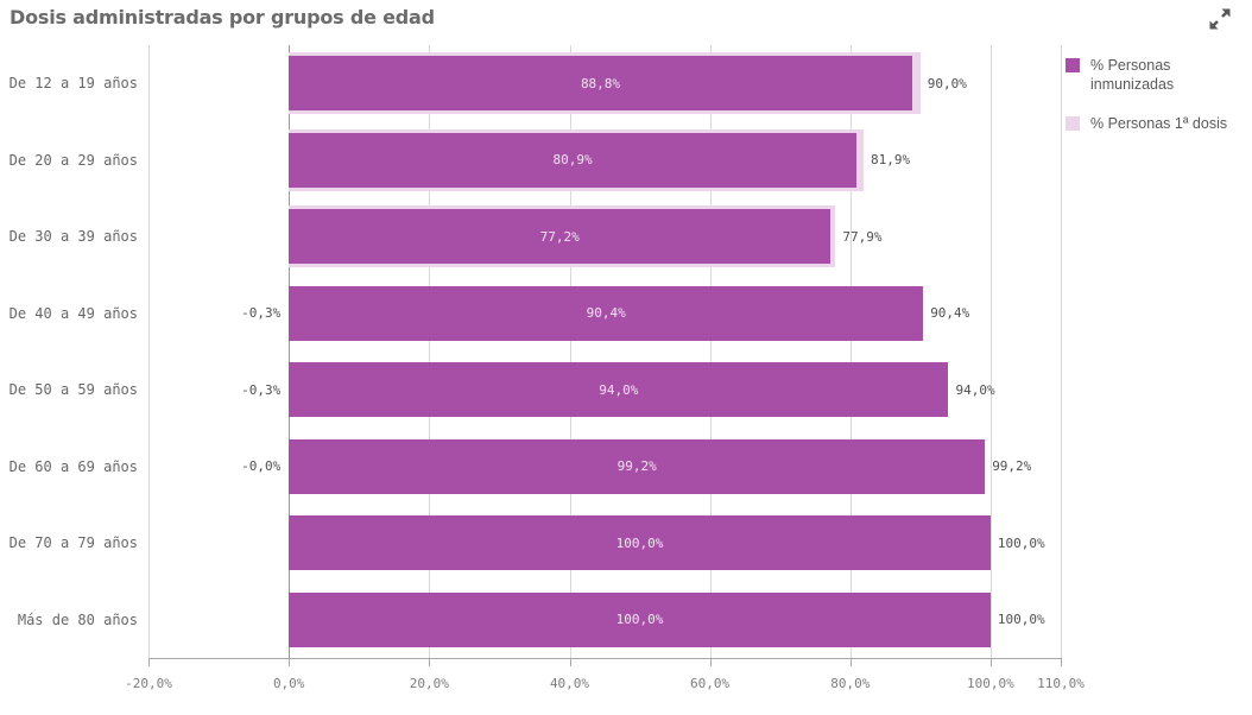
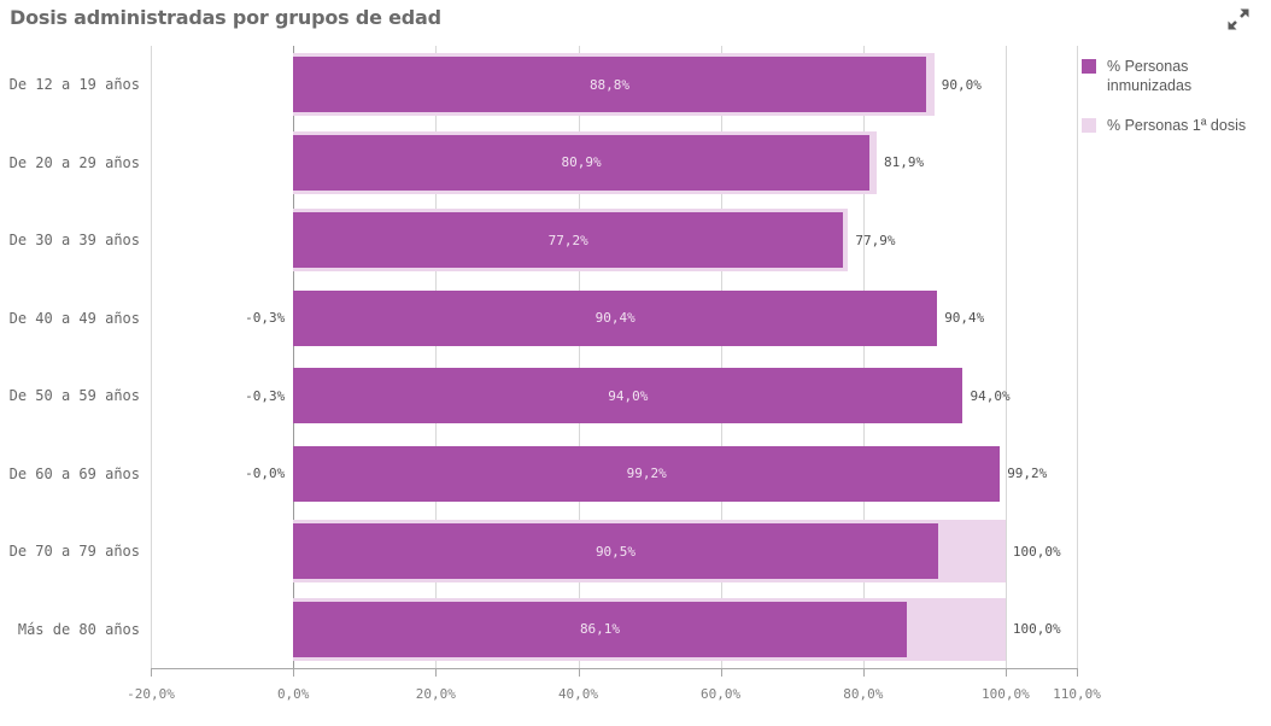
% Personas inmunizadas/De 70 a 79 años: 100,0% -> 90,5%
% Personas inmunizadas/Más de 80 años: 100,0% -> 86,1%
